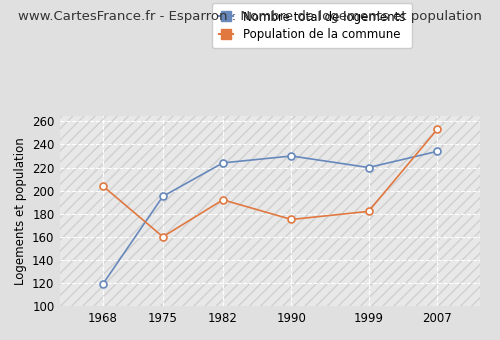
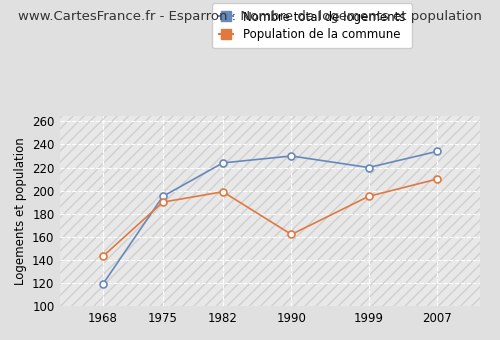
Population de la commune/1968: 204 -> 143
Population de la commune/1975: 160 -> 190
Population de la commune/1982: 192 -> 199
Population de la commune/1990: 175 -> 162
Population de la commune/1999: 182 -> 195
Population de la commune/2007: 253 -> 210
